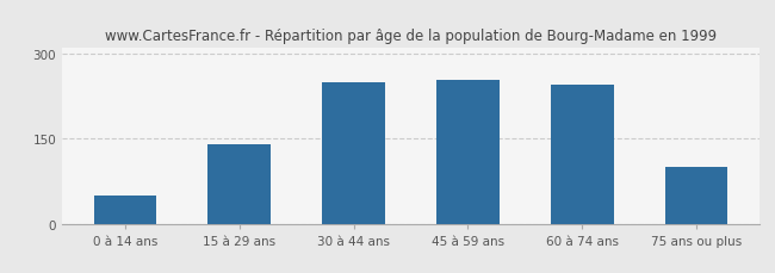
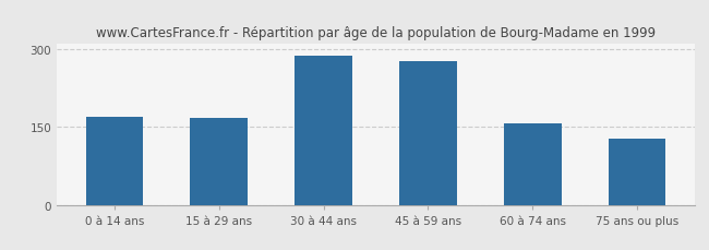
0 à 14 ans: 50 -> 170
15 à 29 ans: 140 -> 167
30 à 44 ans: 250 -> 287
45 à 59 ans: 255 -> 278
60 à 74 ans: 245 -> 158
75 ans ou plus: 100 -> 128
